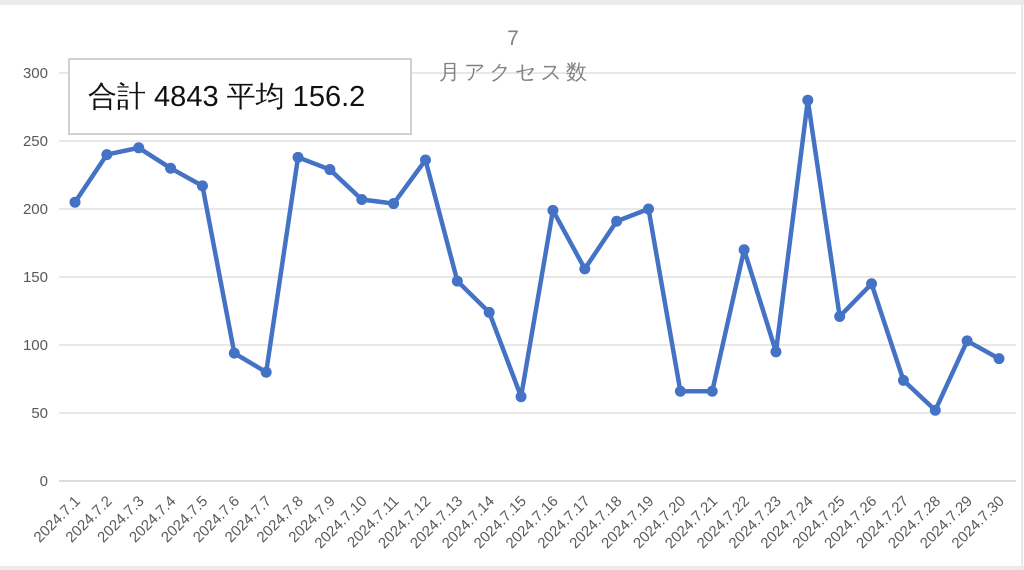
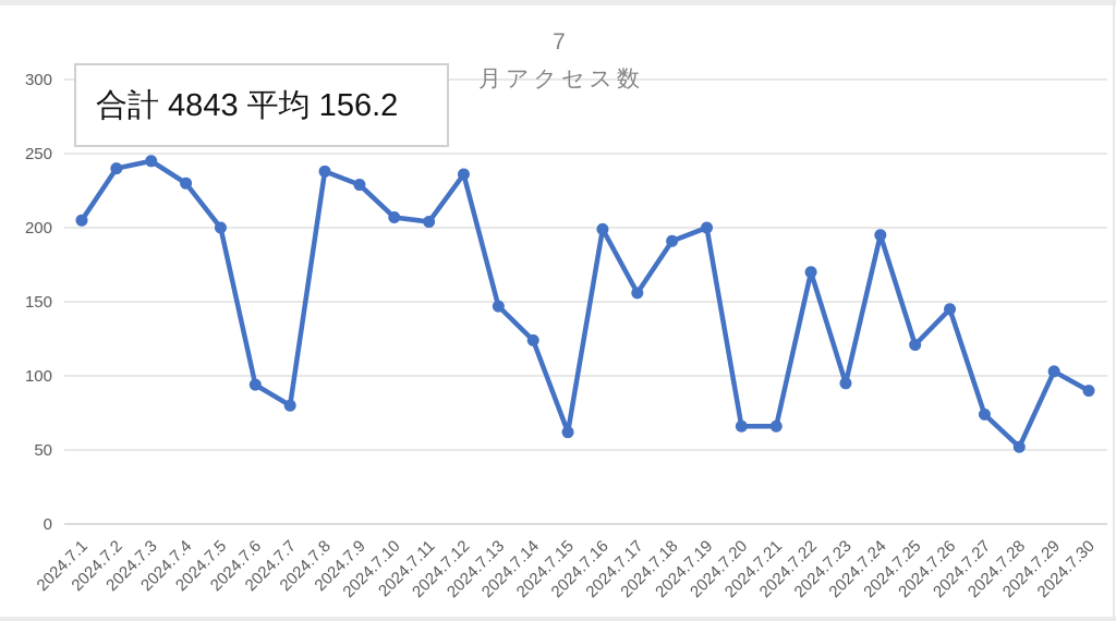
2024.7.5: 217 -> 200
2024.7.24: 280 -> 195
